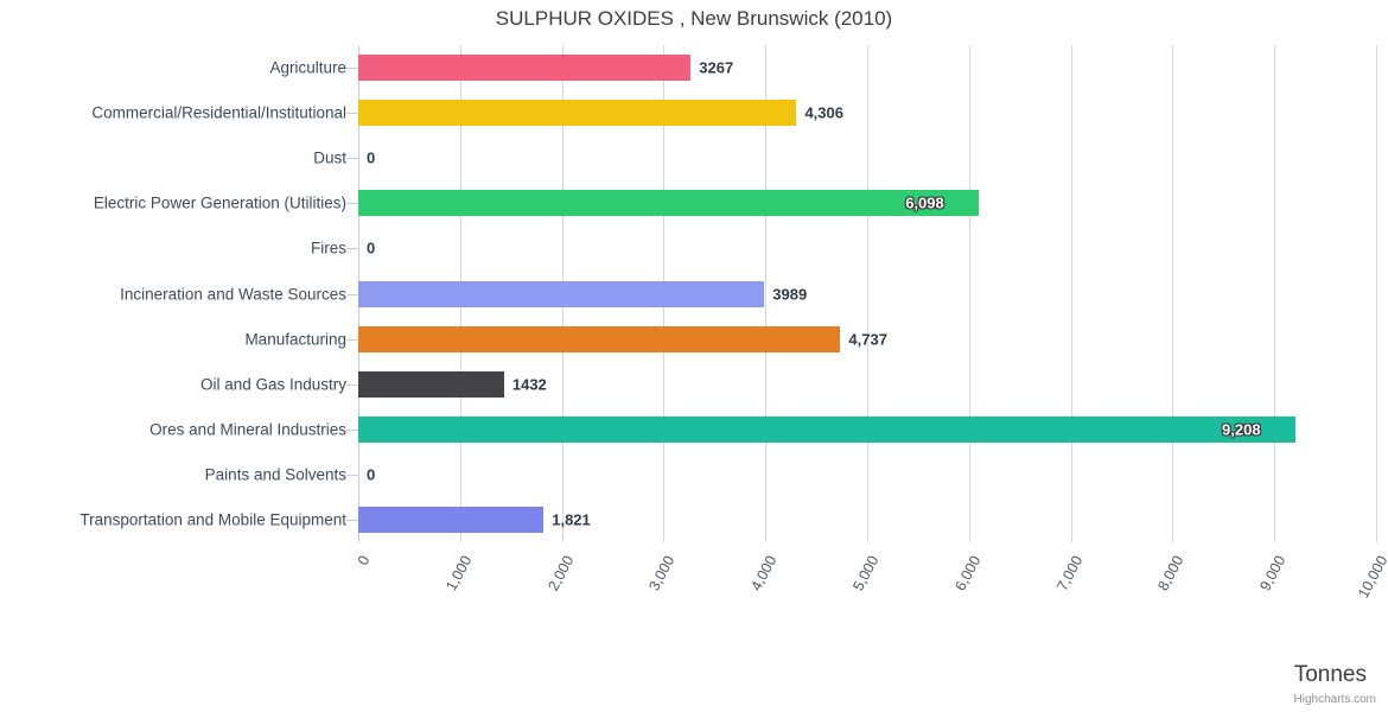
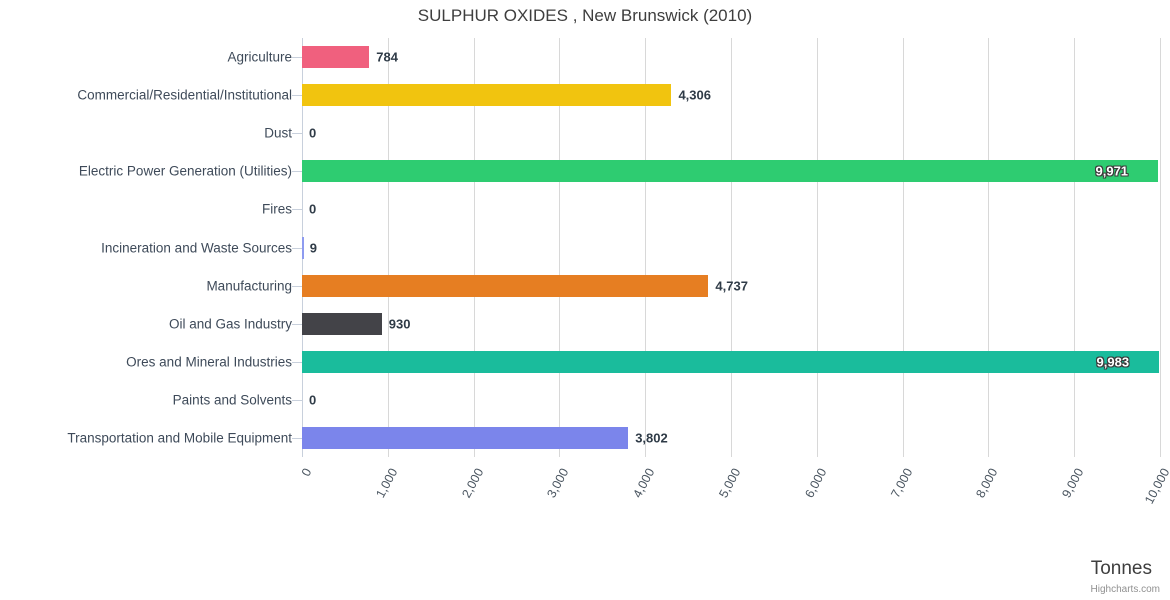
Agriculture: 3267 -> 784
Electric Power Generation (Utilities): 6,098 -> 9,971
Incineration and Waste Sources: 3989 -> 9
Oil and Gas Industry: 1432 -> 930
Ores and Mineral Industries: 9,208 -> 9,983
Transportation and Mobile Equipment: 1,821 -> 3,802
